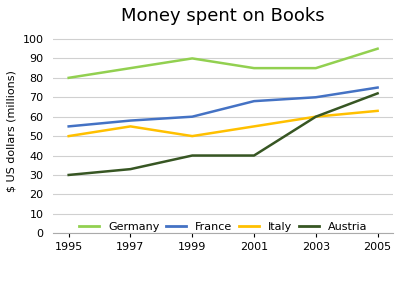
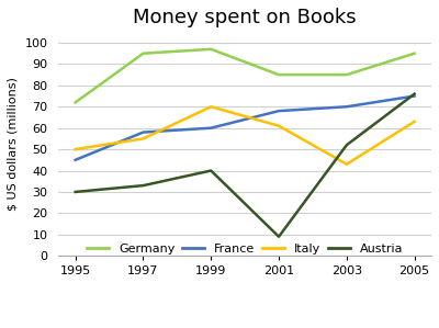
Germany/1995: 80 -> 72
France/1995: 55 -> 45
Germany/1997: 85 -> 95
Germany/1999: 90 -> 97
Italy/1999: 50 -> 70
Italy/2001: 55 -> 61
Austria/2001: 40 -> 9
Italy/2003: 60 -> 43
Austria/2003: 60 -> 52
Austria/2005: 72 -> 76
